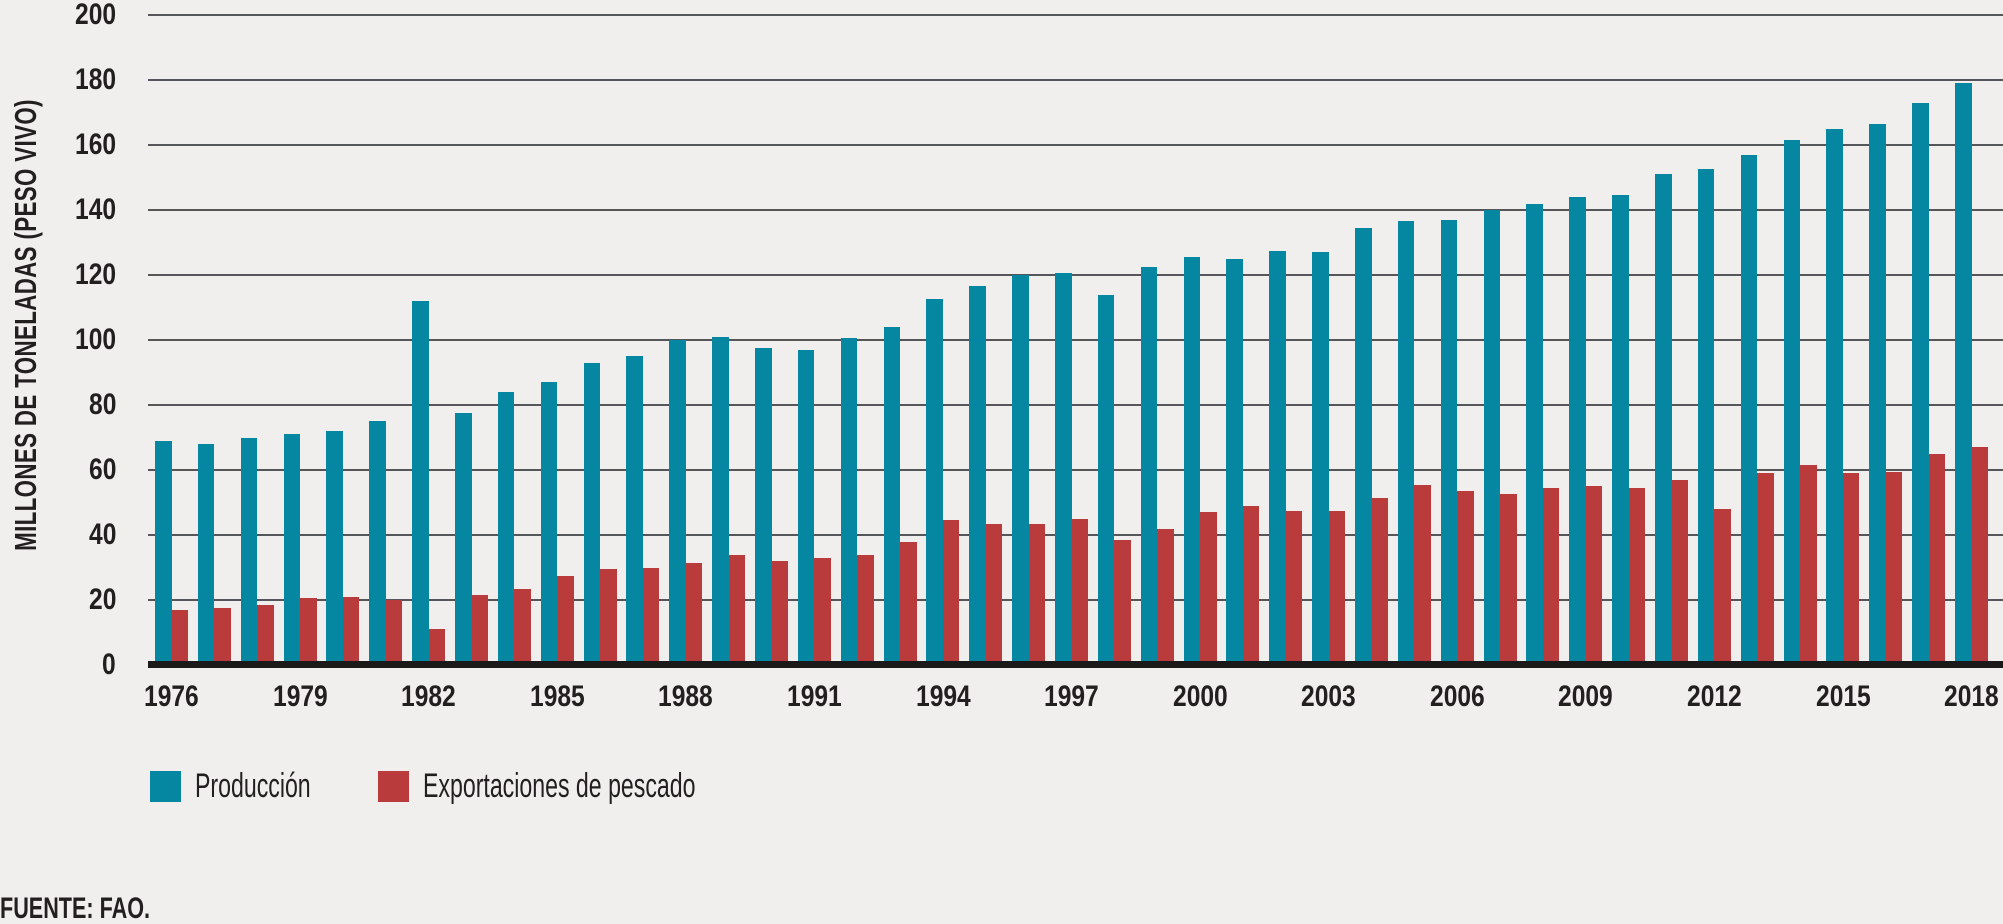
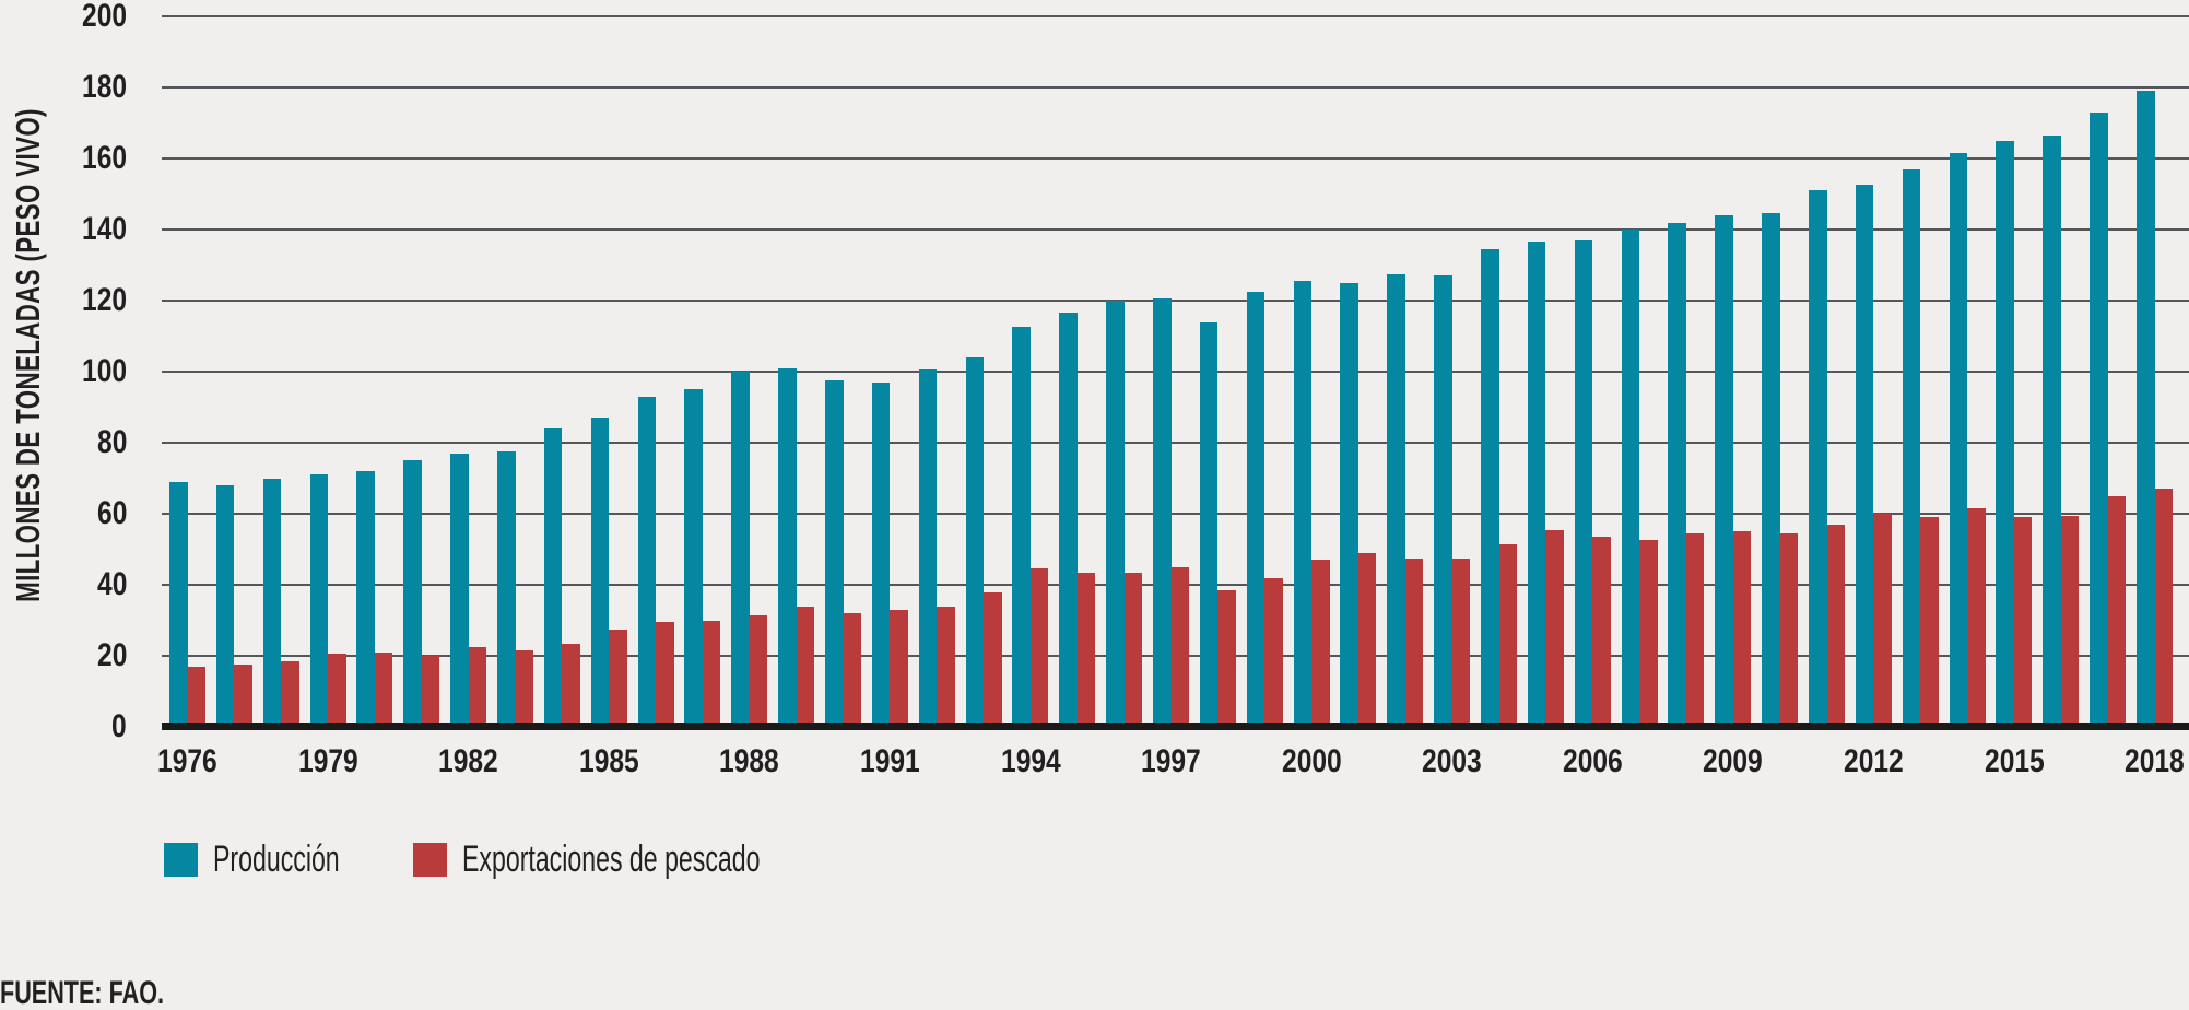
Producción/1982: 112 -> 77
Exportaciones de pescado/1982: 11 -> 22
Exportaciones de pescado/2012: 48 -> 60
